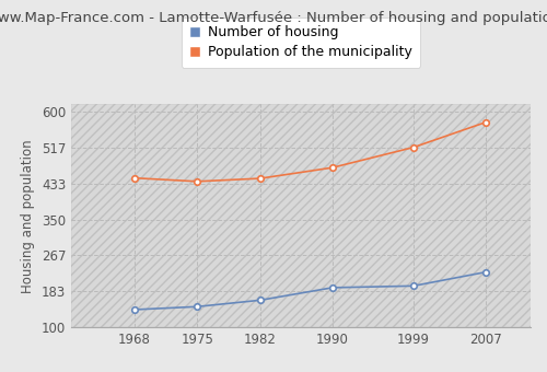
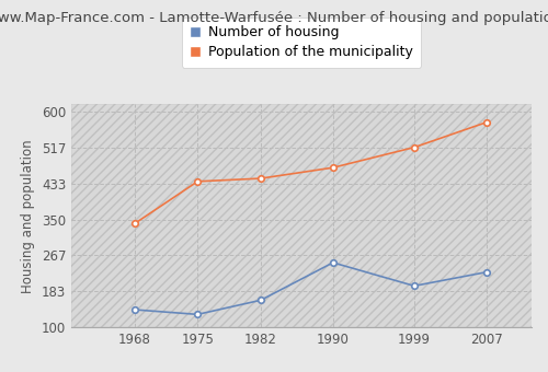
Population of the municipality/1968: 446 -> 340
Number of housing/1975: 148 -> 130
Number of housing/1990: 192 -> 250
